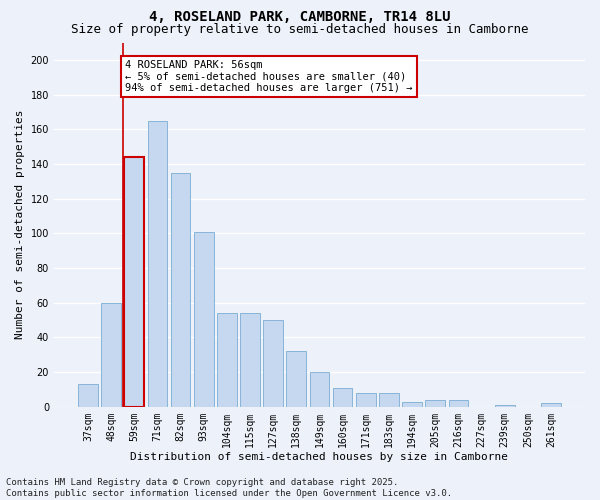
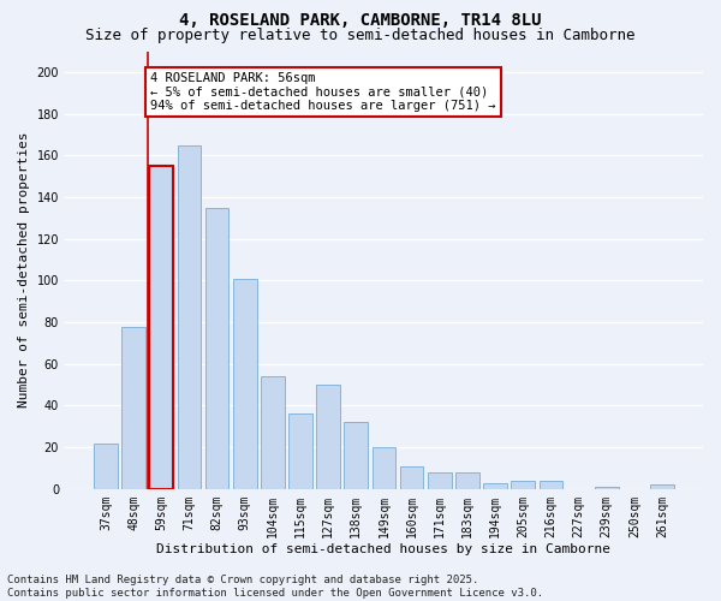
37sqm: 13 -> 22
48sqm: 60 -> 78
59sqm: 144 -> 155
115sqm: 54 -> 36
